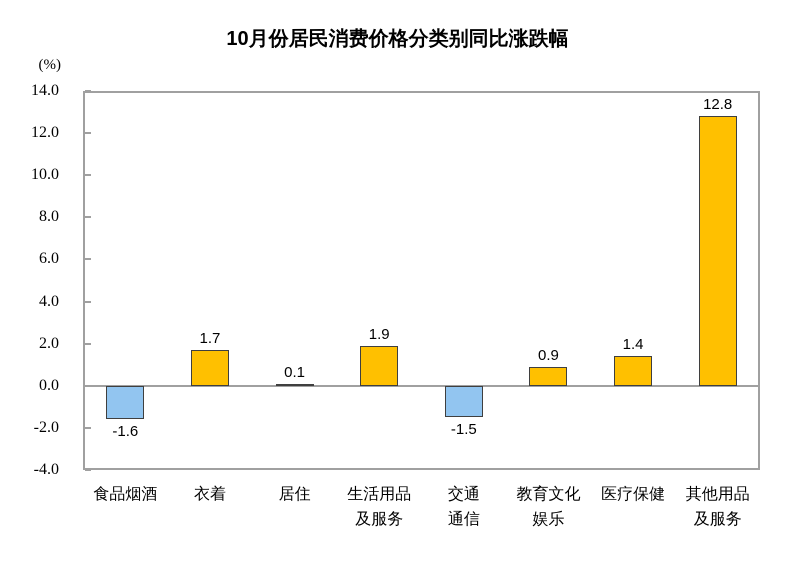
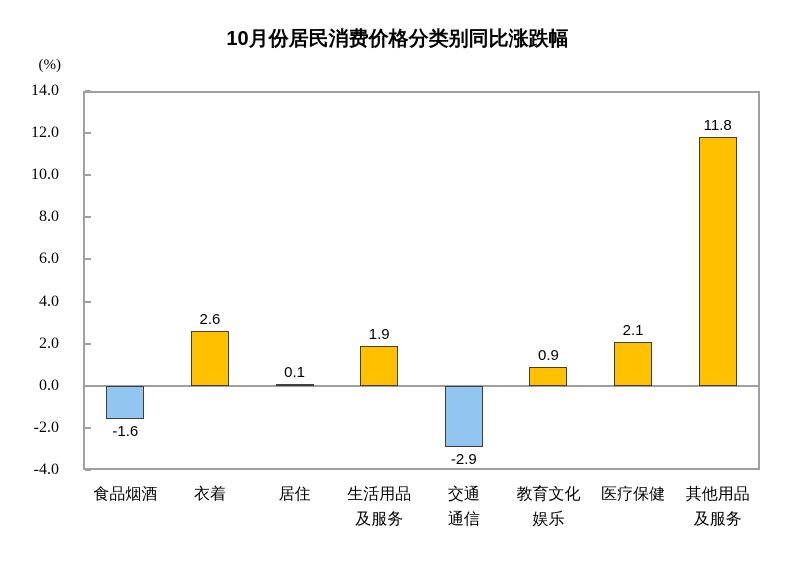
衣着: 1.7 -> 2.6
交通通信: -1.5 -> -2.9
医疗保健: 1.4 -> 2.1
其他用品及服务: 12.8 -> 11.8
